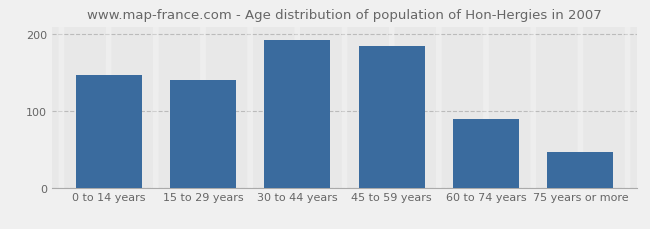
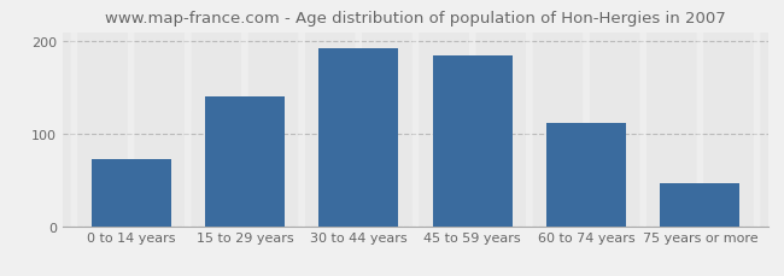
0 to 14 years: 147 -> 72
60 to 74 years: 90 -> 112
